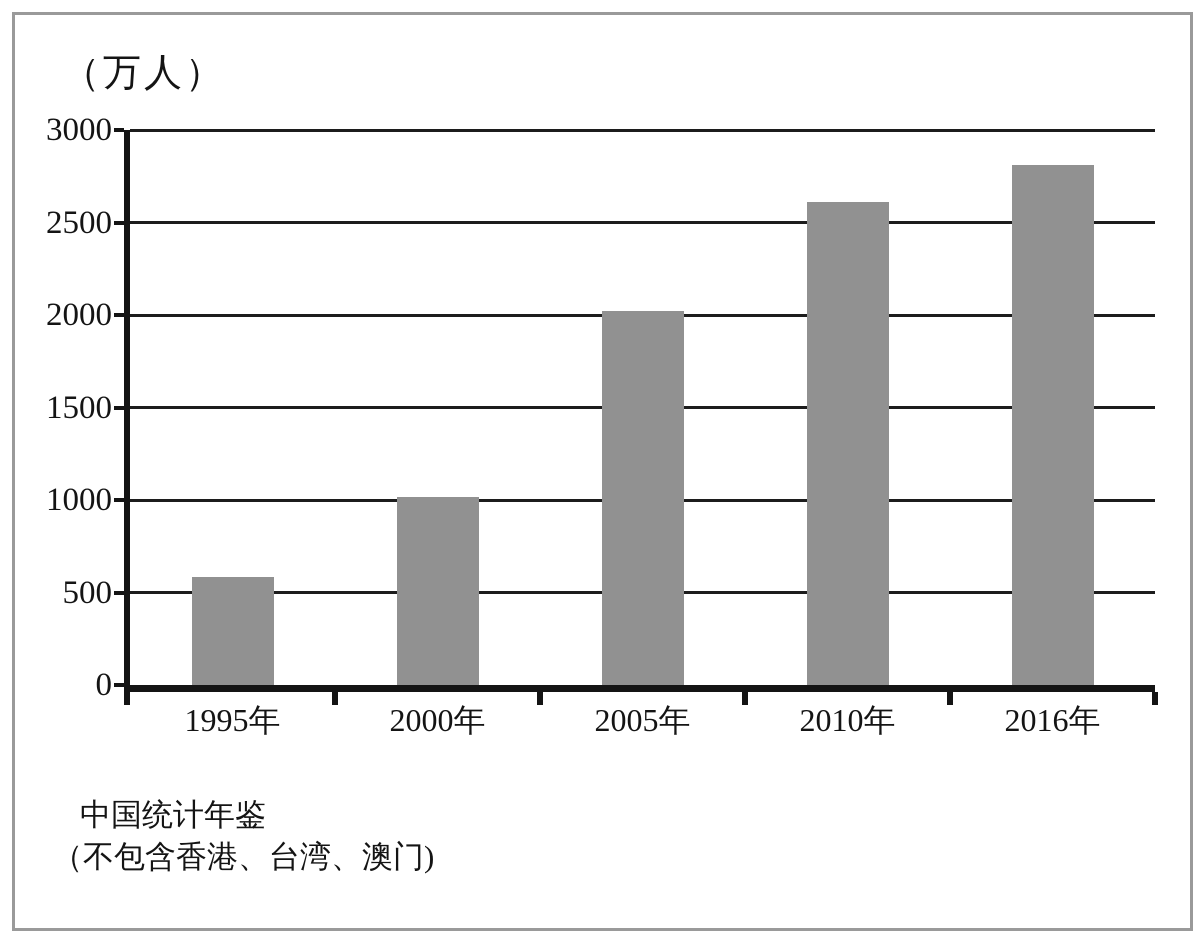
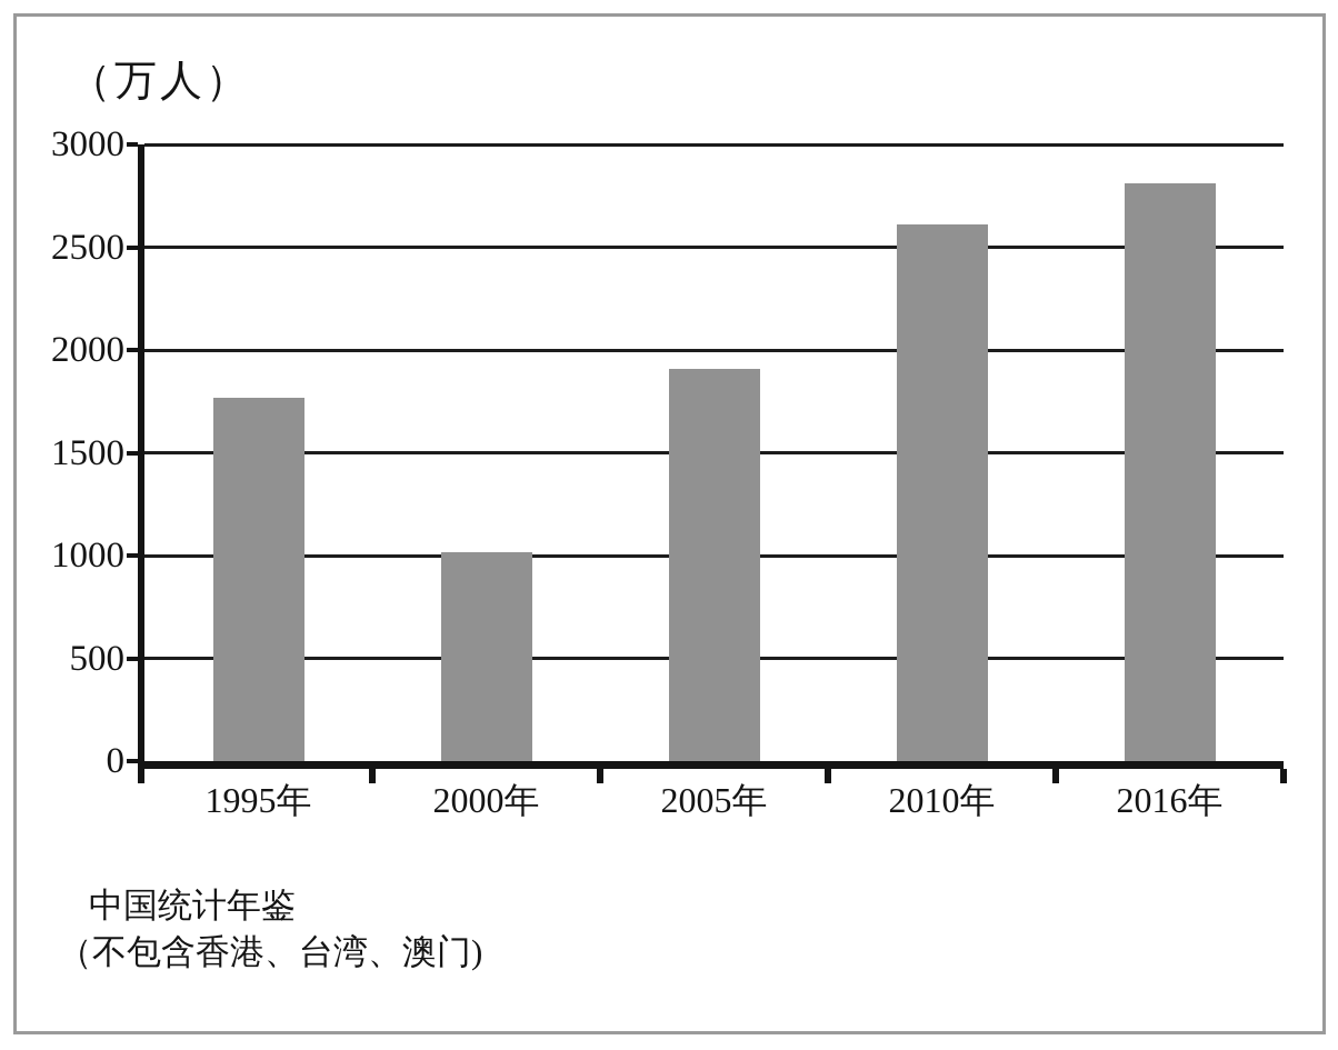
1995年: 580 -> 1770
2005年: 2020 -> 1910
